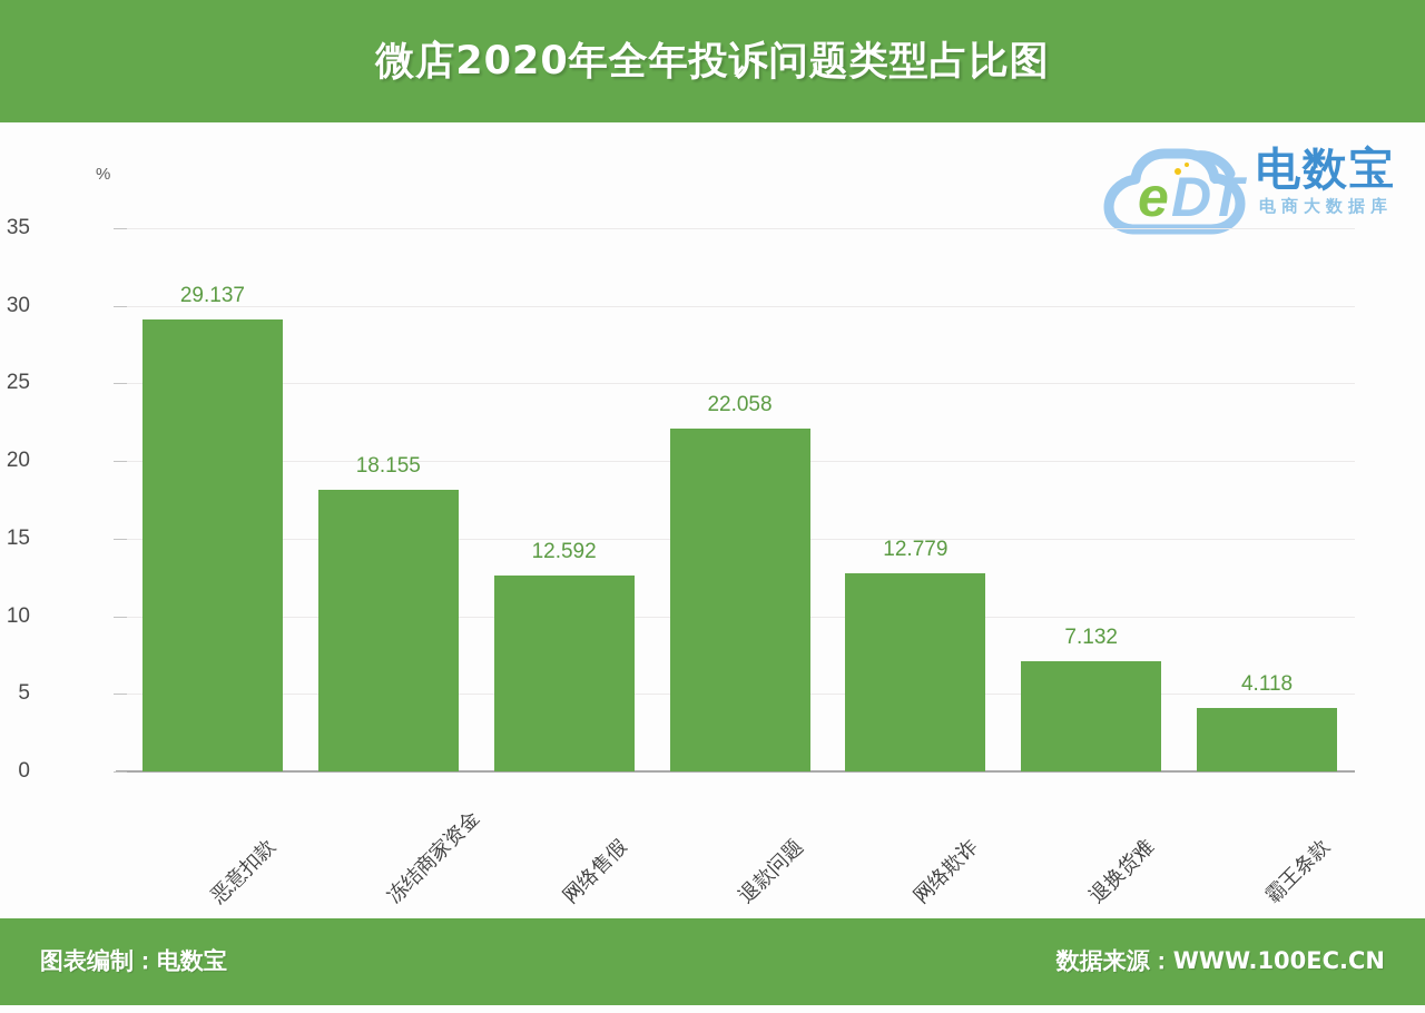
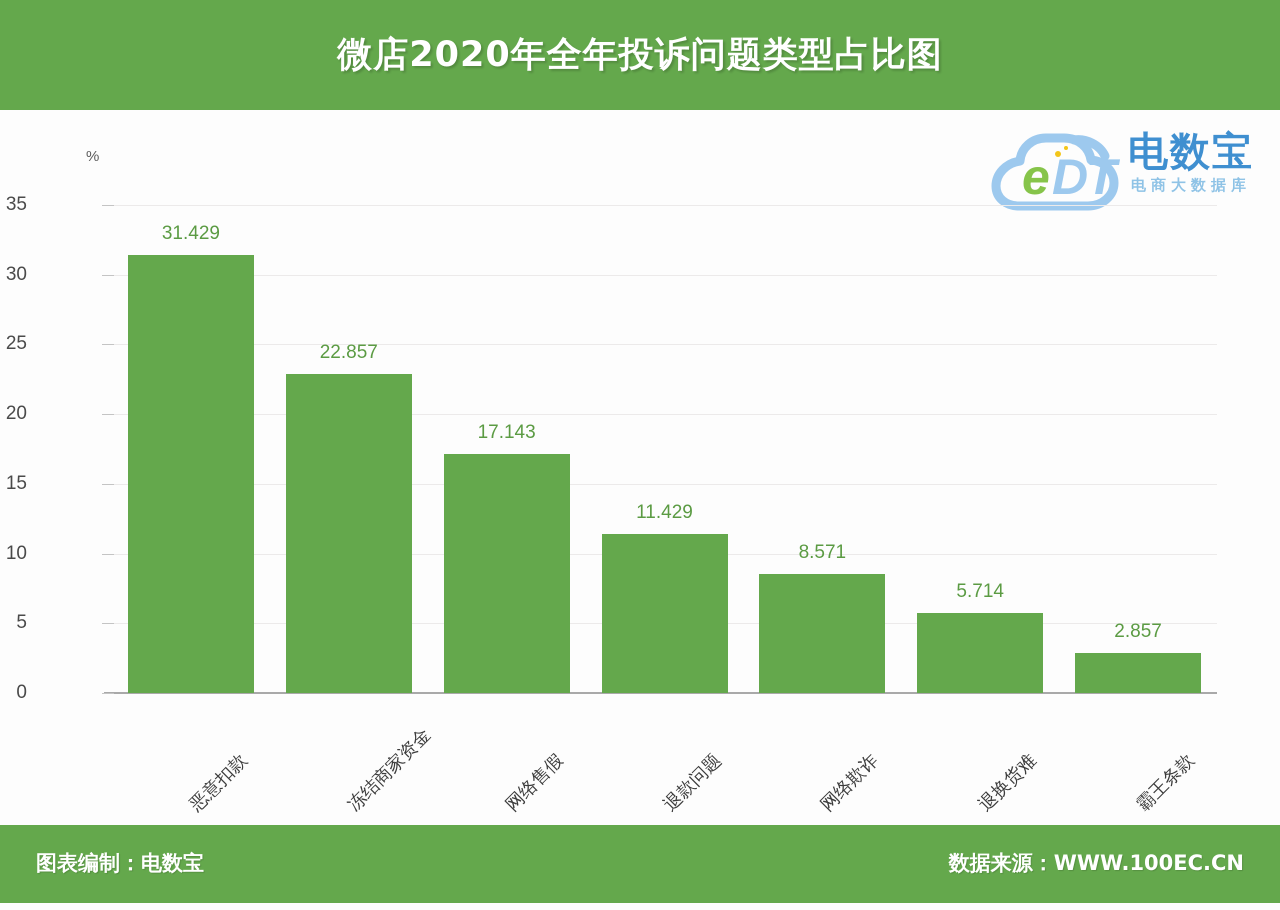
恶意扣款: 29.137 -> 31.429
冻结商家资金: 18.155 -> 22.857
网络售假: 12.592 -> 17.143
退款问题: 22.058 -> 11.429
网络欺诈: 12.779 -> 8.571
退换货难: 7.132 -> 5.714
霸王条款: 4.118 -> 2.857
